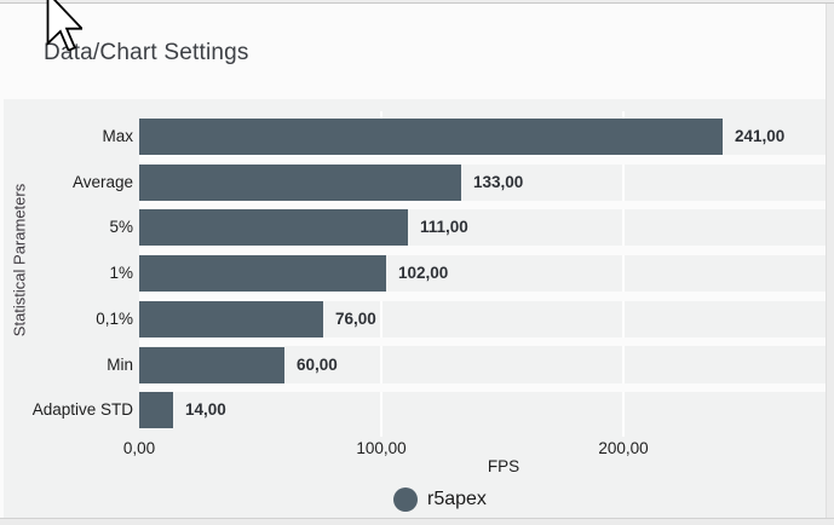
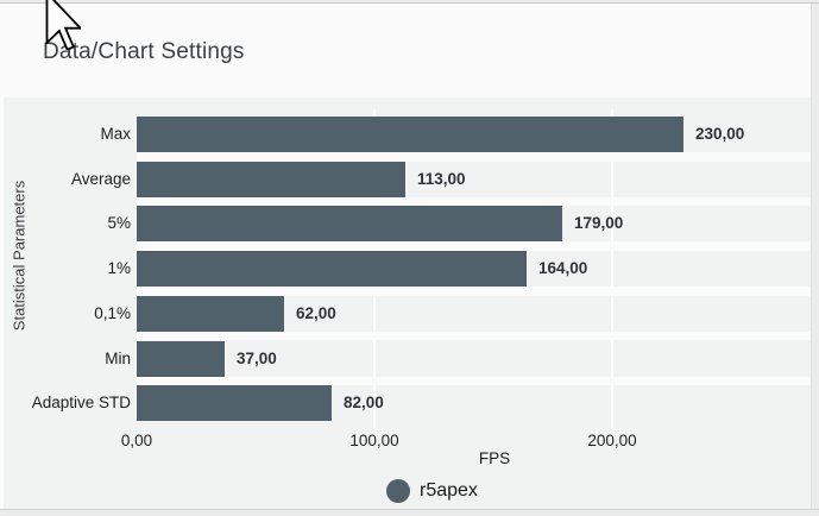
Max: 241,00 -> 230,00
Average: 133,00 -> 113,00
5%: 111,00 -> 179,00
1%: 102,00 -> 164,00
0,1%: 76,00 -> 62,00
Min: 60,00 -> 37,00
Adaptive STD: 14,00 -> 82,00
